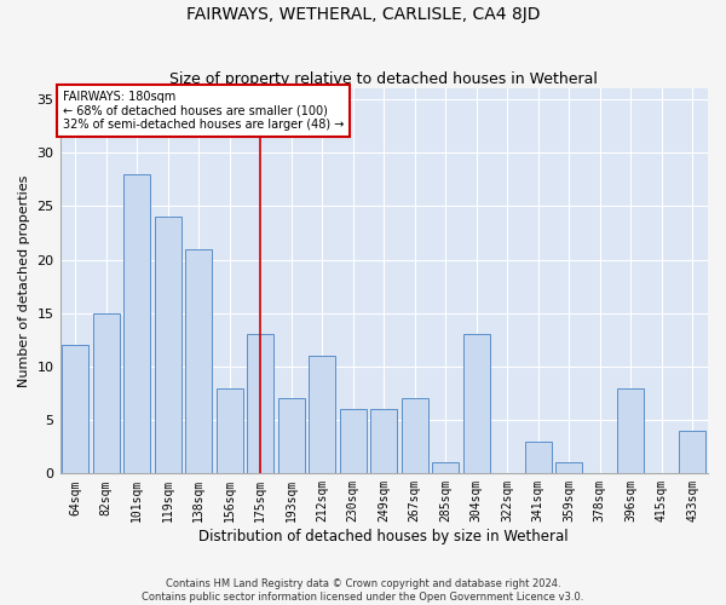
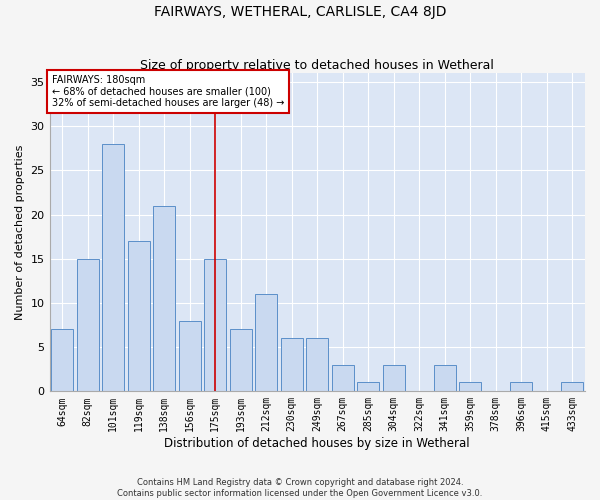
64sqm: 12 -> 7
119sqm: 24 -> 17
175sqm: 13 -> 15
267sqm: 7 -> 3
304sqm: 13 -> 3
396sqm: 8 -> 1
433sqm: 4 -> 1
